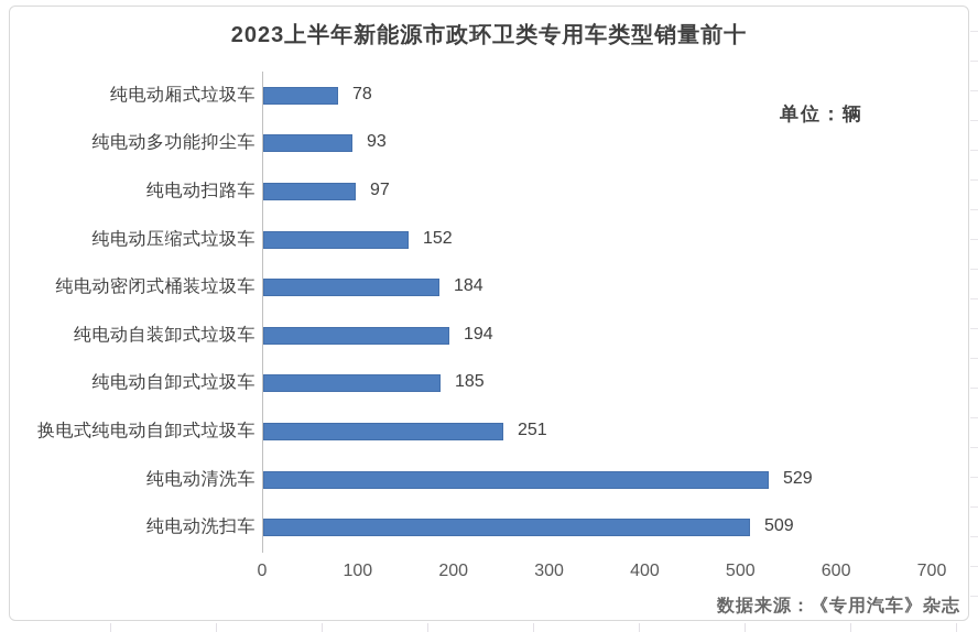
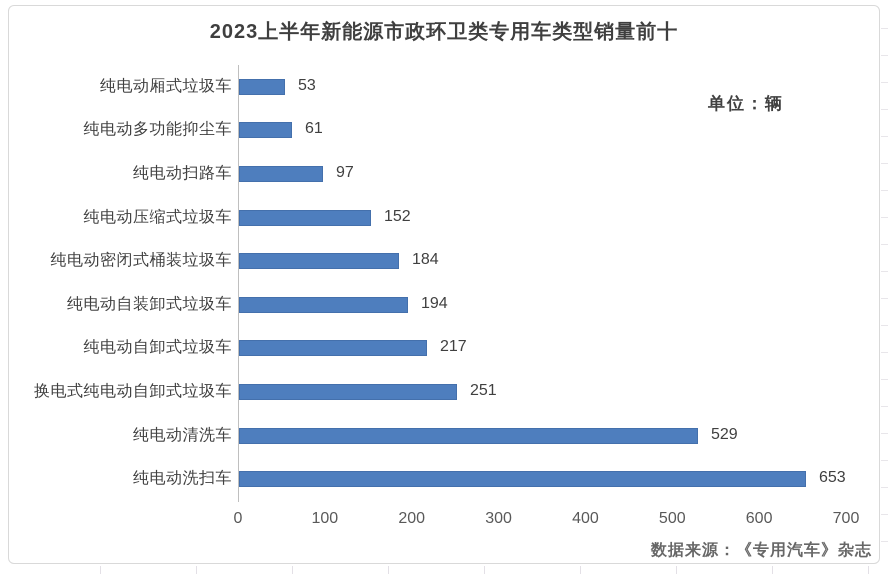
纯电动厢式垃圾车: 78 -> 53
纯电动多功能抑尘车: 93 -> 61
纯电动自卸式垃圾车: 185 -> 217
纯电动洗扫车: 509 -> 653
